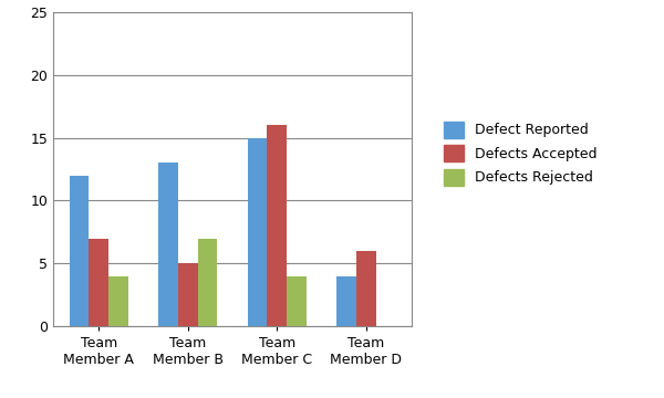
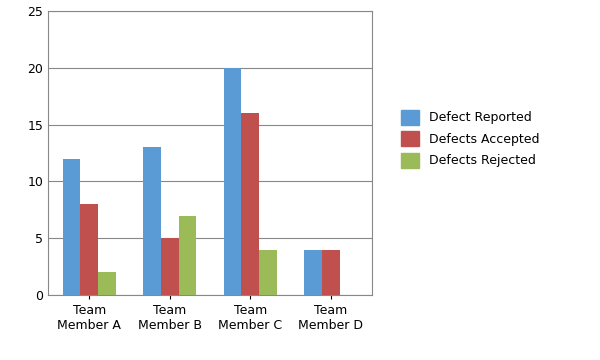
Defects Accepted/Team Member A: 7 -> 8
Defects Rejected/Team Member A: 4 -> 2
Defect Reported/Team Member C: 15 -> 20
Defects Accepted/Team Member D: 6 -> 4
